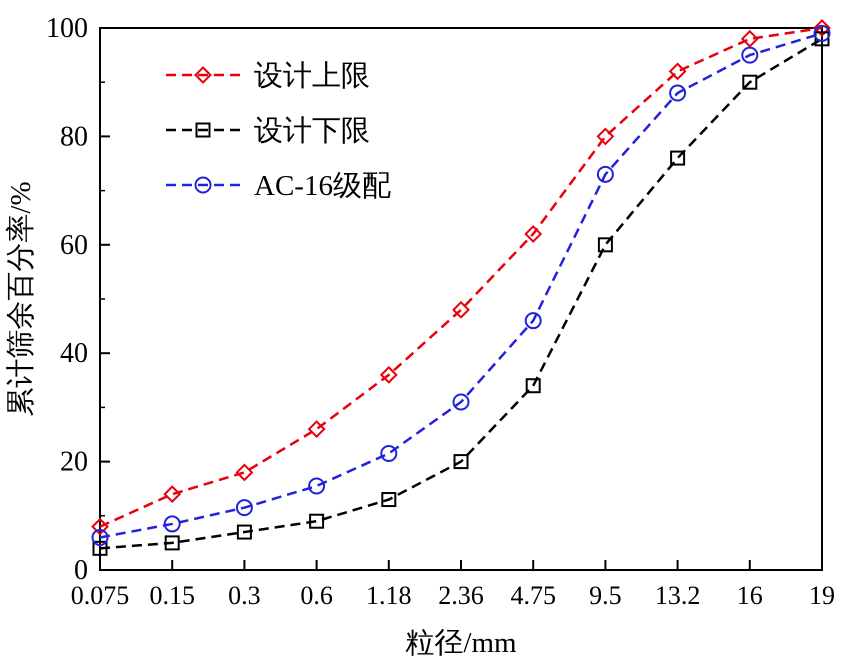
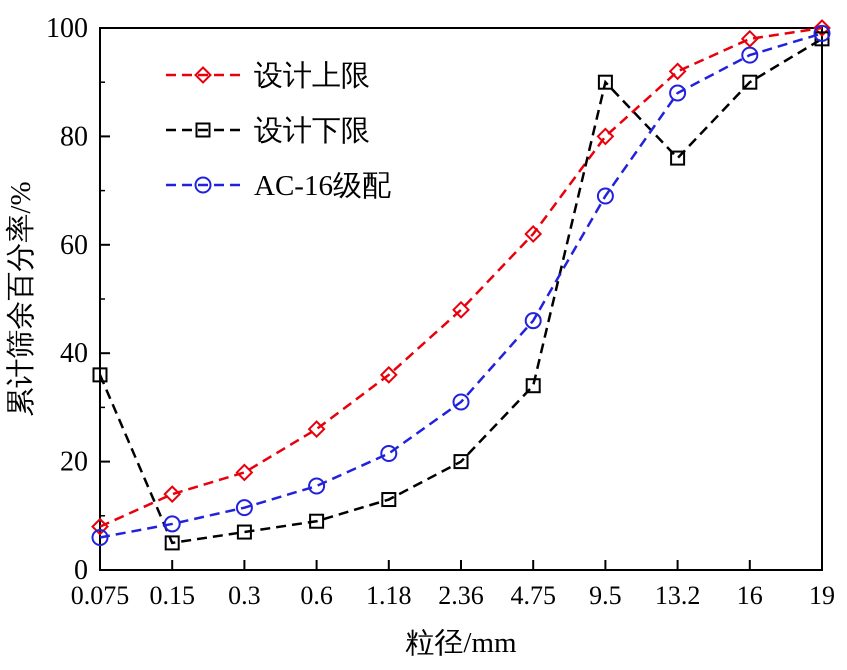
设计下限/0.075: 4 -> 36
设计下限/9.5: 60 -> 90
AC-16级配/9.5: 73 -> 69
